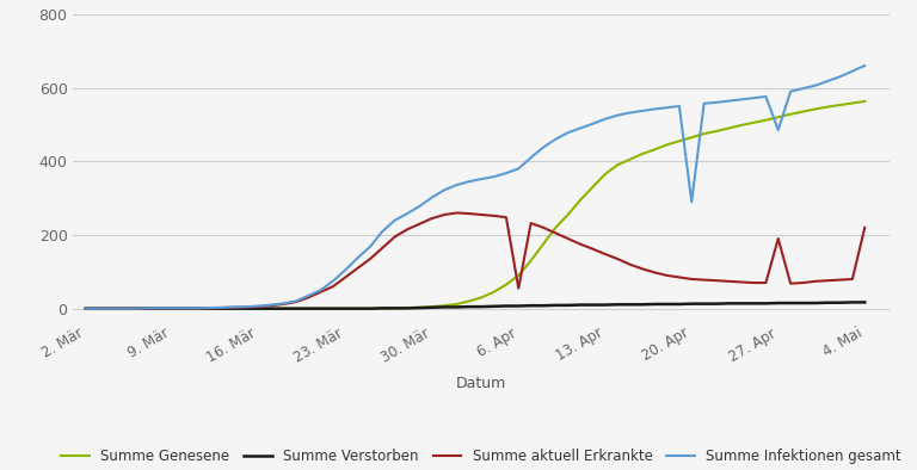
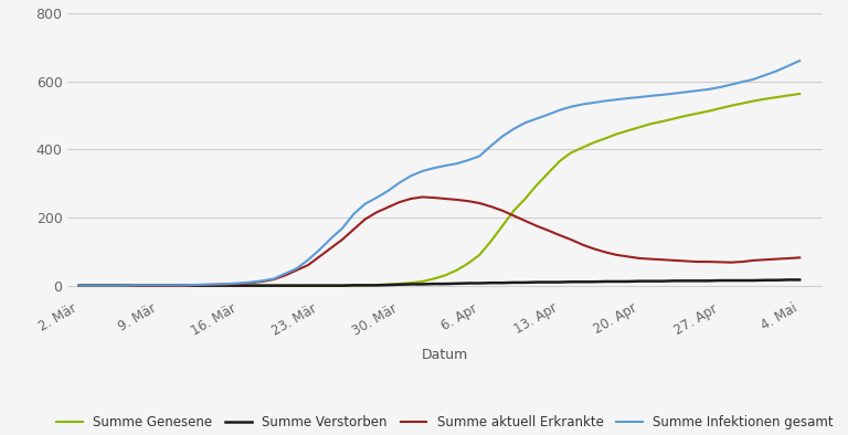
Summe aktuell Erkrankte/6. Apr: 55 -> 242
Summe Infektionen gesamt/20. Apr: 290 -> 553
Summe aktuell Erkrankte/27. Apr: 190 -> 69
Summe Infektionen gesamt/27. Apr: 485 -> 582
Summe aktuell Erkrankte/4. Mai: 220 -> 82
